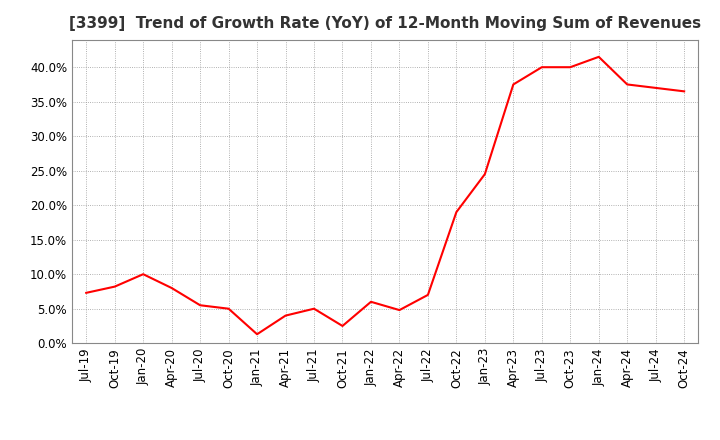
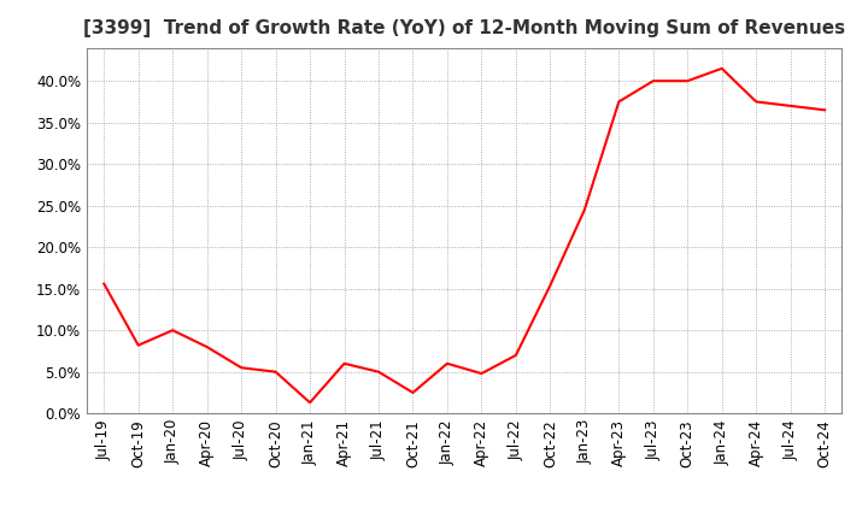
Jul-19: 7.3% -> 15.6%
Apr-21: 4.0% -> 6.0%
Oct-22: 19.0% -> 15.4%
